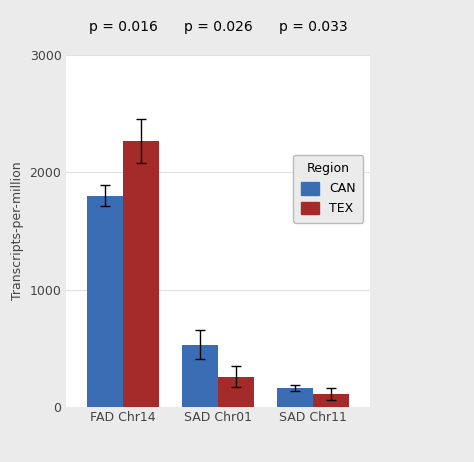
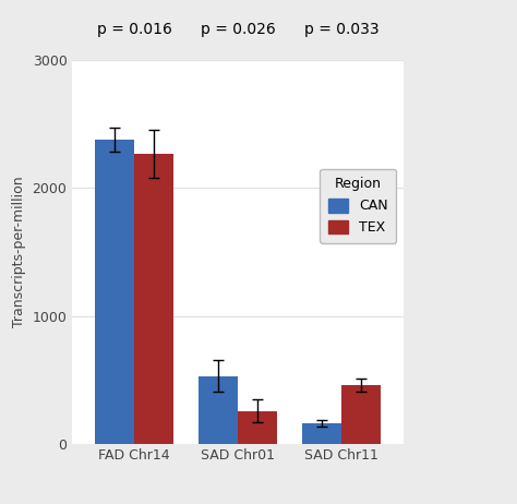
CAN/FAD Chr14: 1800 -> 2380
TEX/SAD Chr11: 110 -> 460
